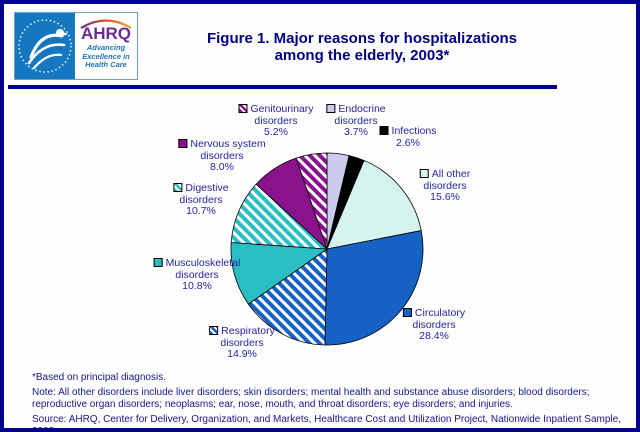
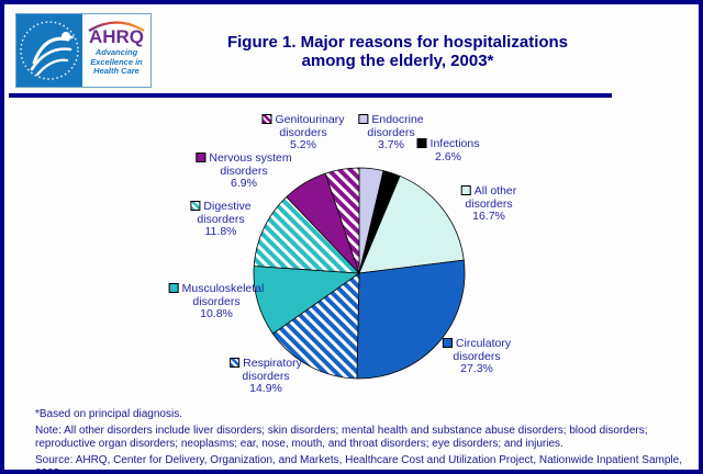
All other disorders: 15.6% -> 16.7%
Circulatory disorders: 28.4% -> 27.3%
Digestive disorders: 10.7% -> 11.8%
Nervous system disorders: 8.0% -> 6.9%
